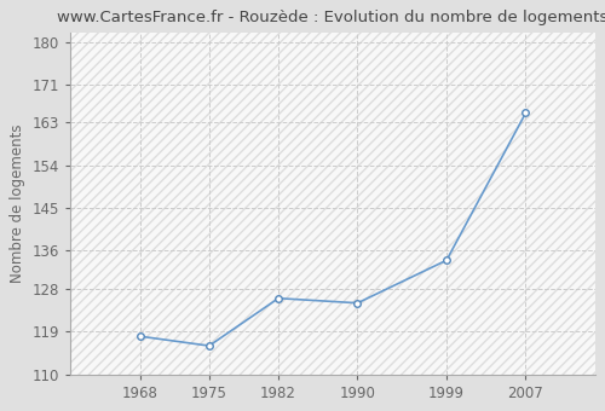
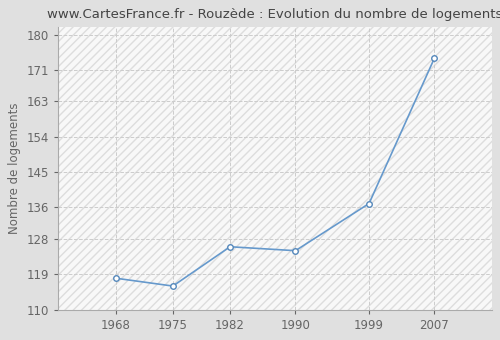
1999: 134 -> 137
2007: 165 -> 174
